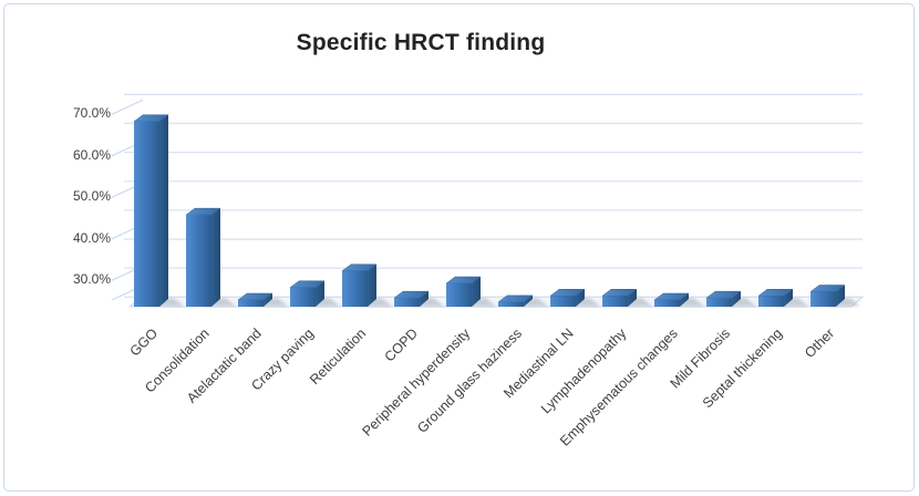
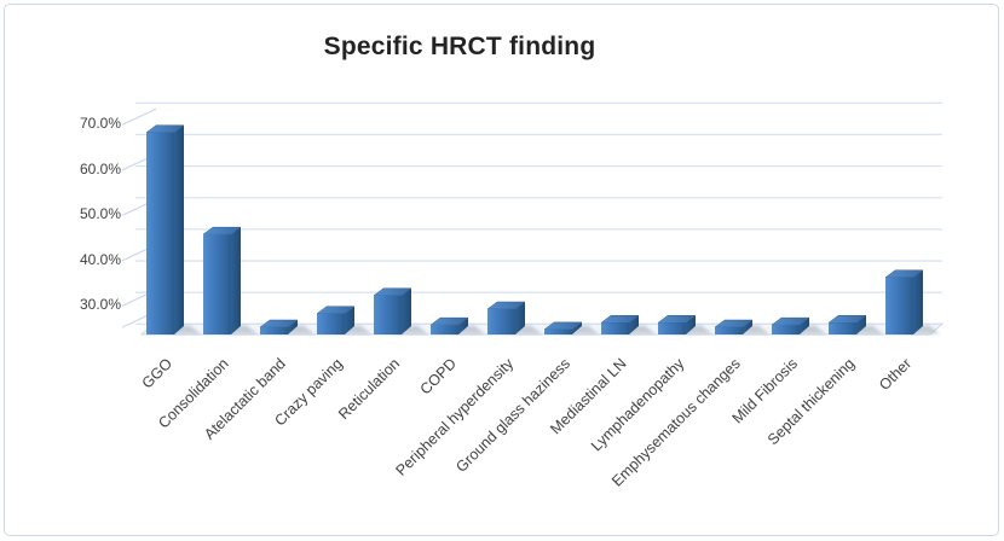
Other: 27% -> 36%
